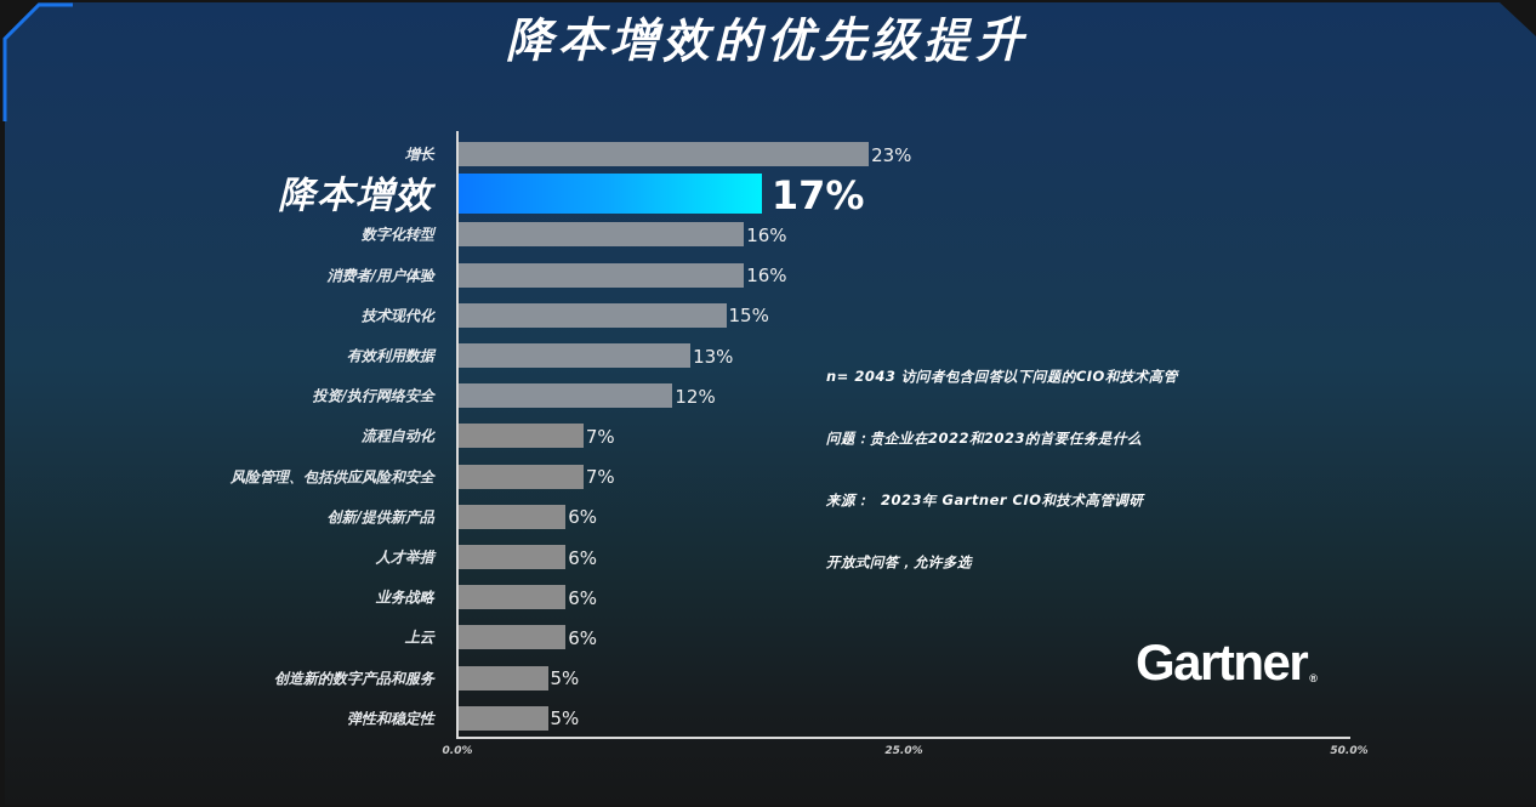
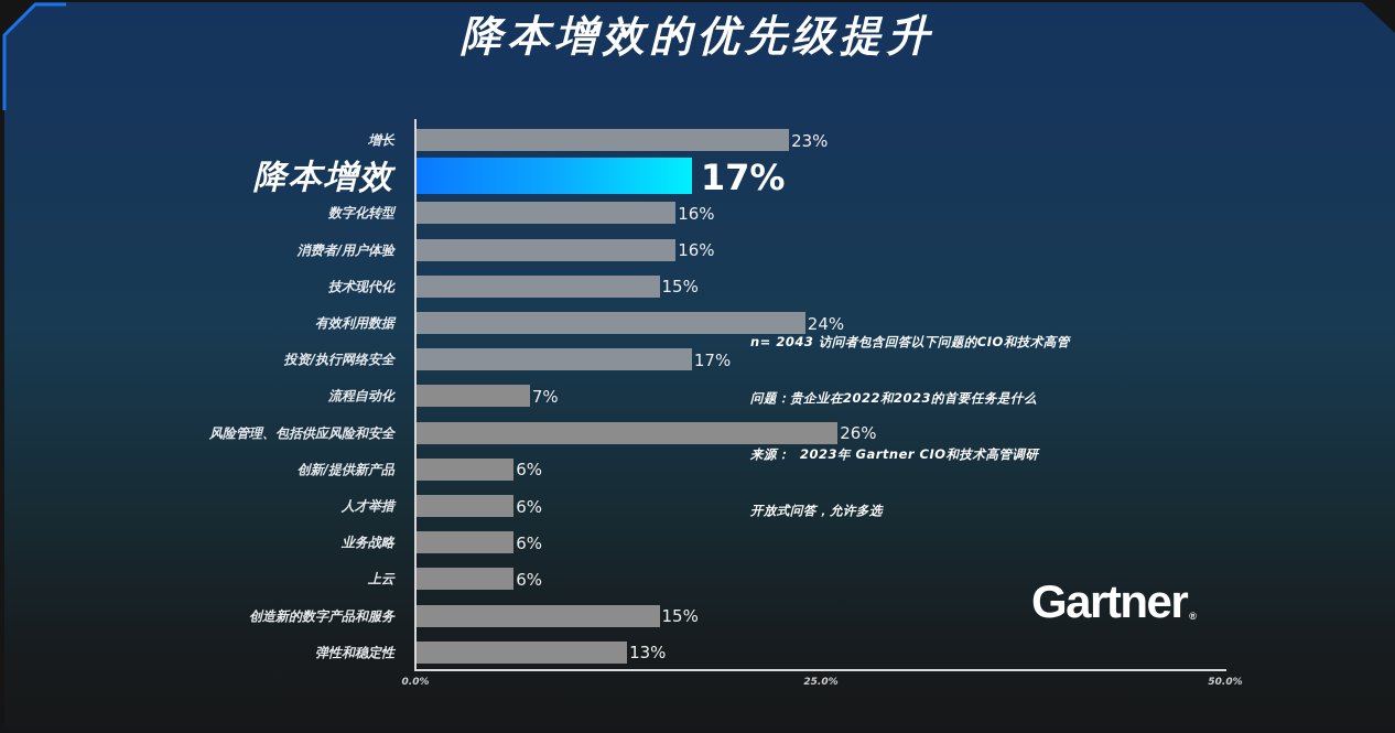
有效利用数据: 13% -> 24%
投资/执行网络安全: 12% -> 17%
风险管理、包括供应风险和安全: 7% -> 26%
创造新的数字产品和服务: 5% -> 15%
弹性和稳定性: 5% -> 13%
